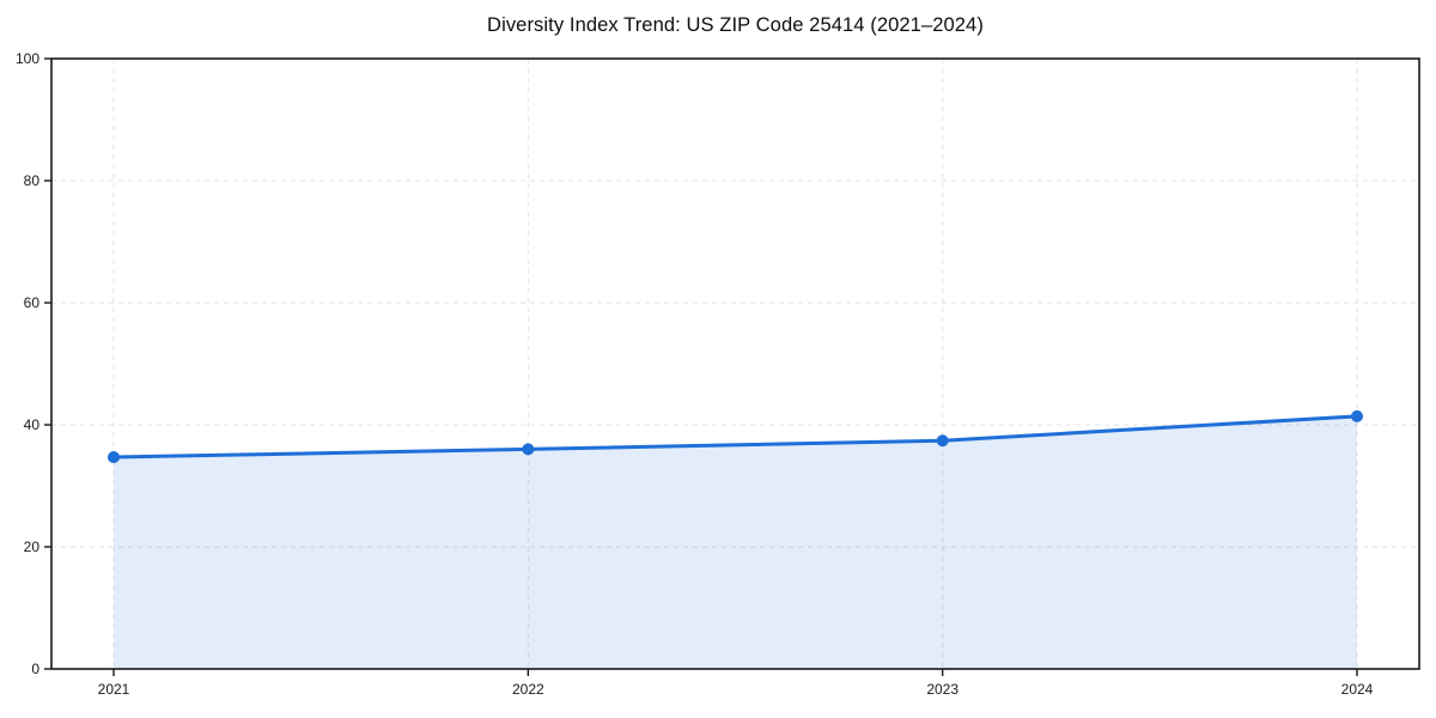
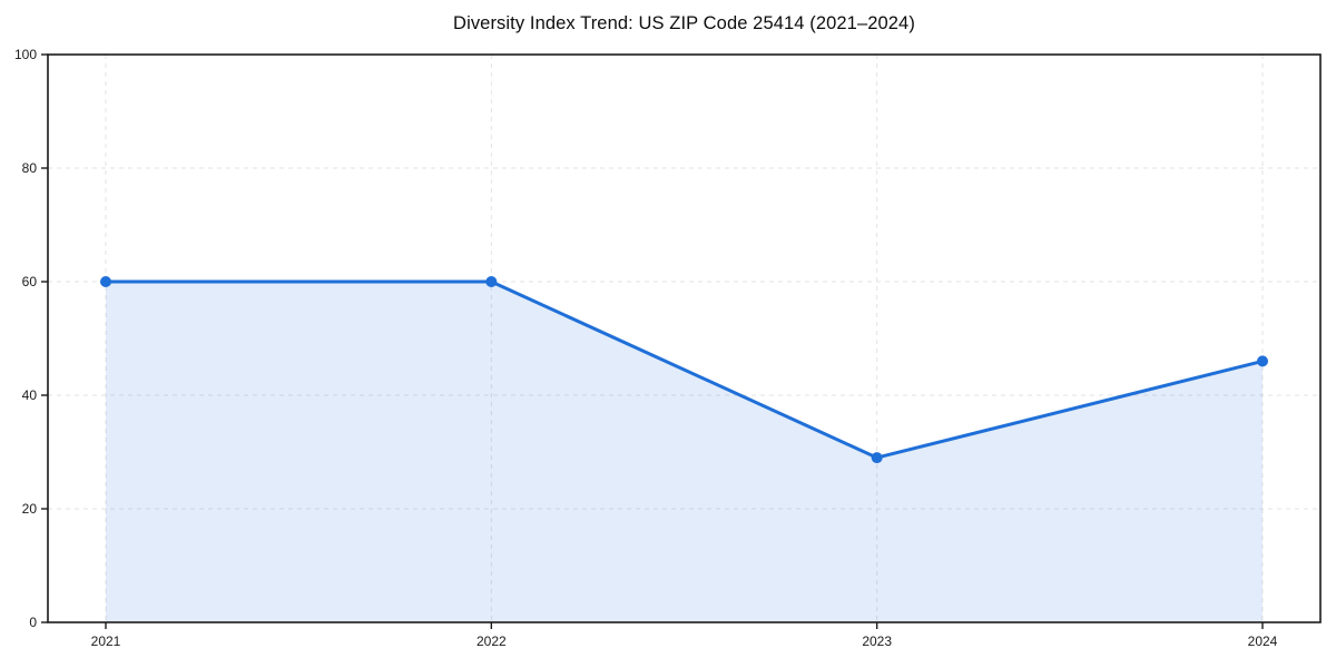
2021: 35 -> 60
2022: 36 -> 60
2023: 37 -> 29
2024: 41 -> 46
